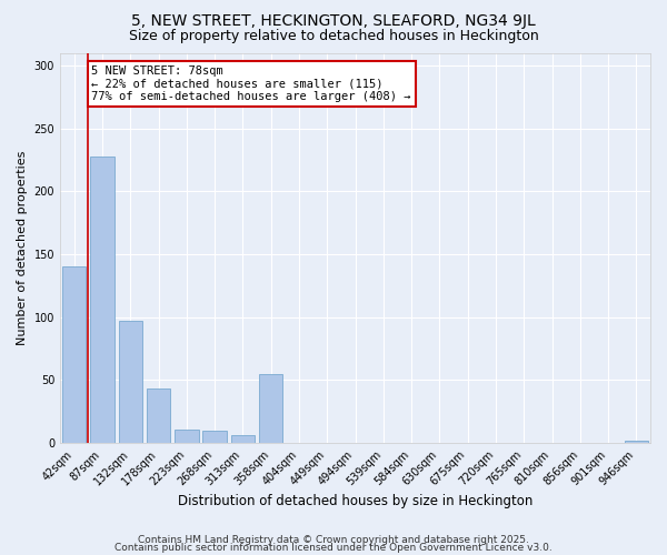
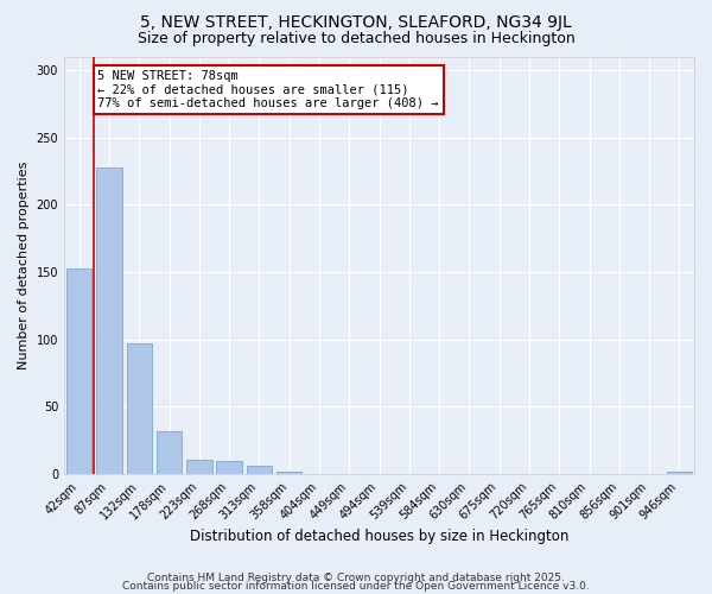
42sqm: 140 -> 153
178sqm: 43 -> 32
358sqm: 55 -> 2
